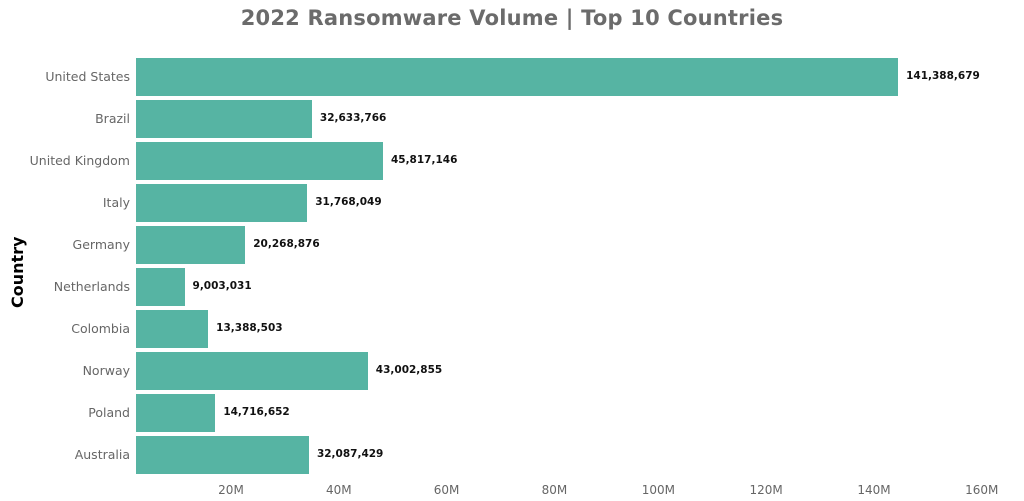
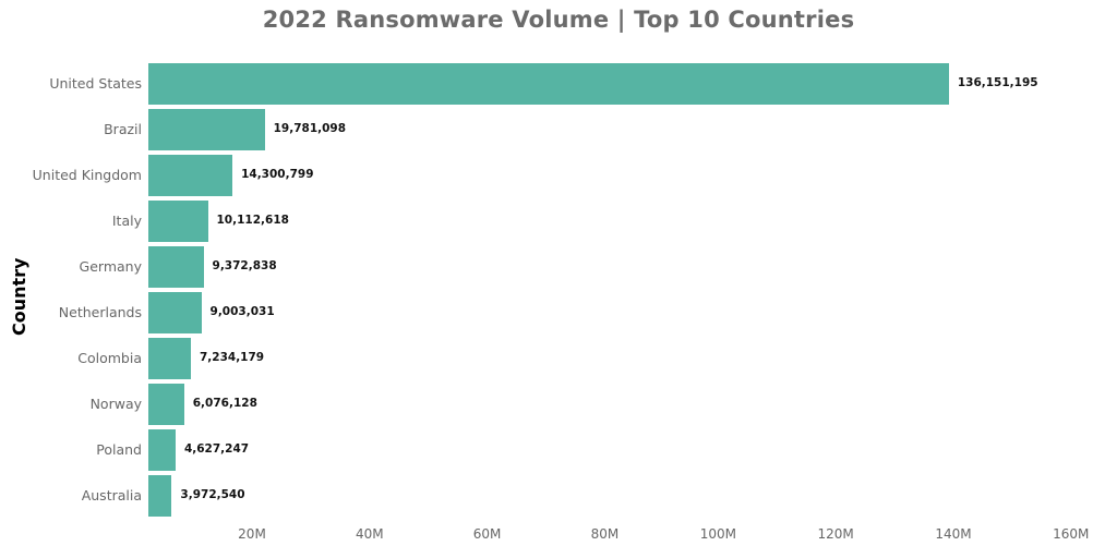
United States: 141,388,679 -> 136,151,195
Brazil: 32,633,766 -> 19,781,098
United Kingdom: 45,817,146 -> 14,300,799
Italy: 31,768,049 -> 10,112,618
Germany: 20,268,876 -> 9,372,838
Colombia: 13,388,503 -> 7,234,179
Norway: 43,002,855 -> 6,076,128
Poland: 14,716,652 -> 4,627,247
Australia: 32,087,429 -> 3,972,540
